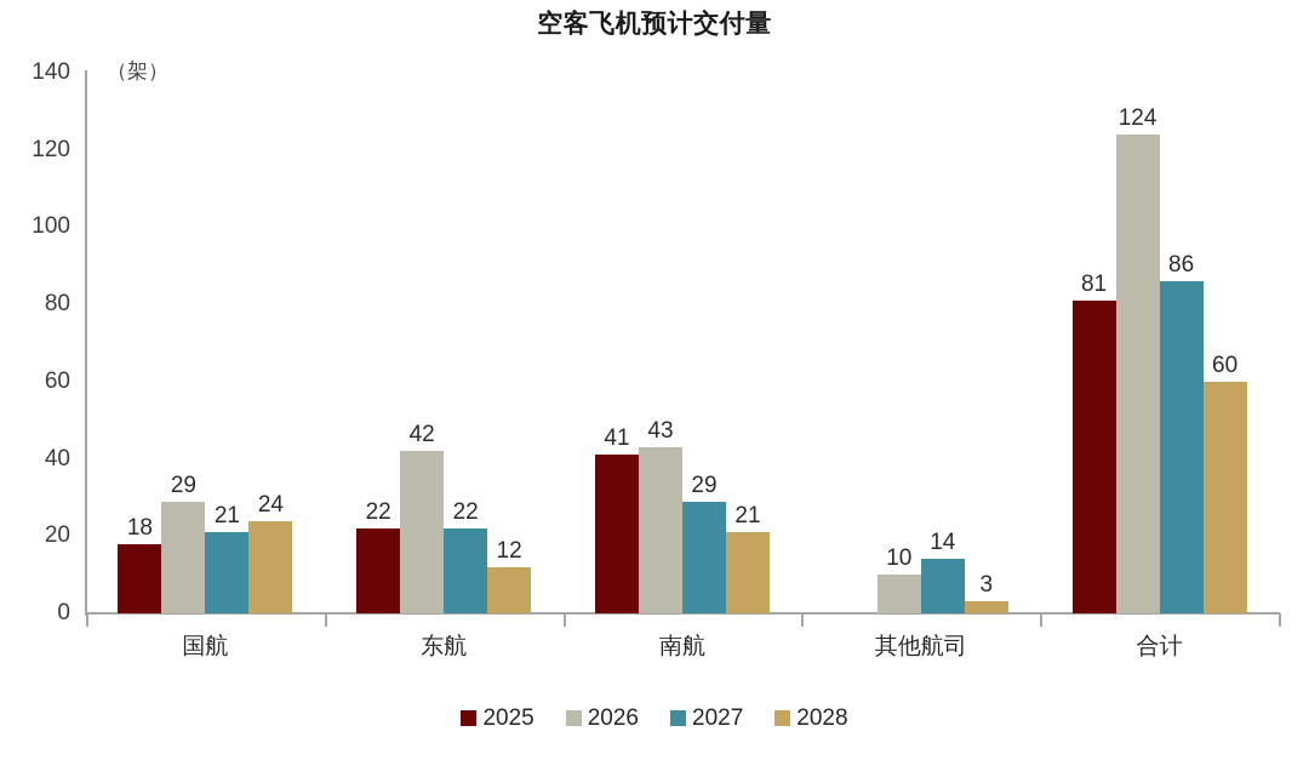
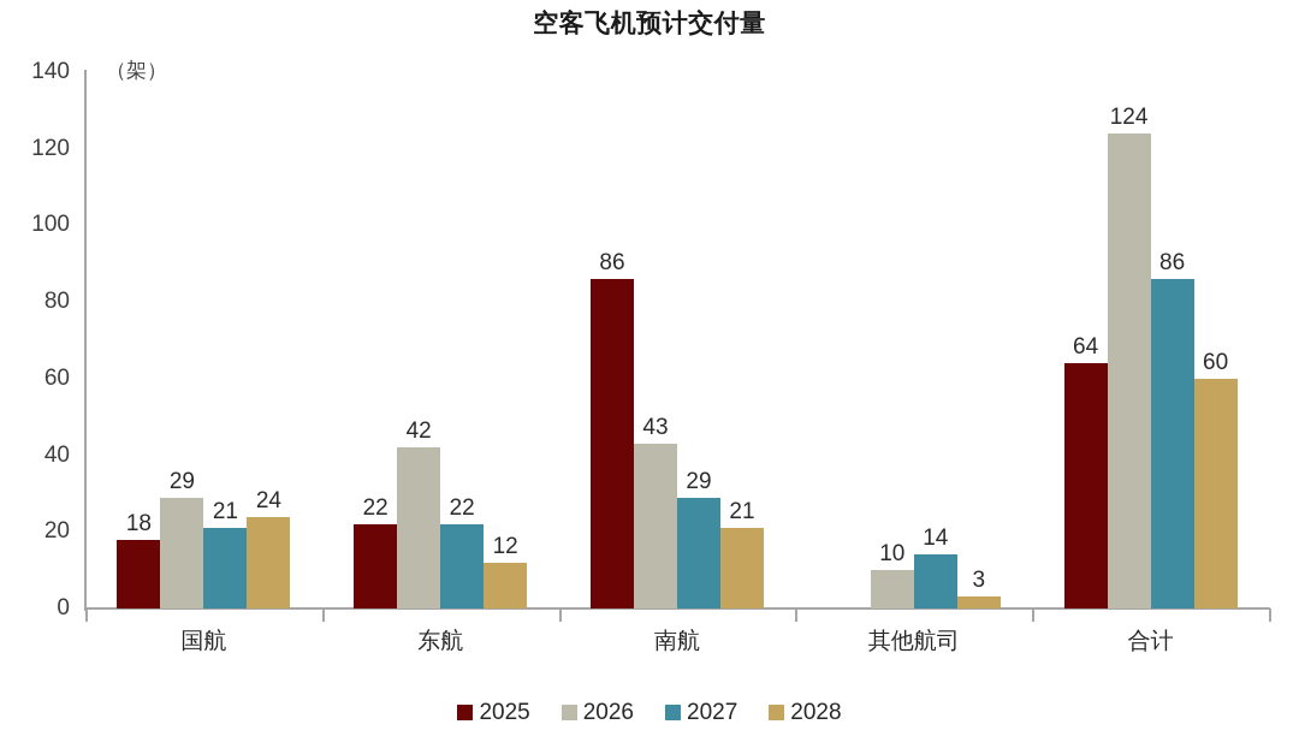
2025/南航: 41 -> 86
2025/合计: 81 -> 64
